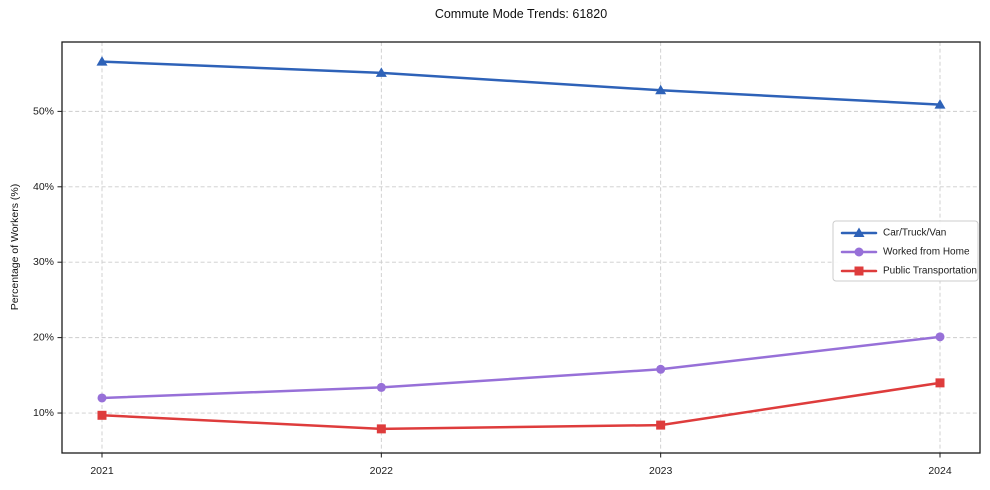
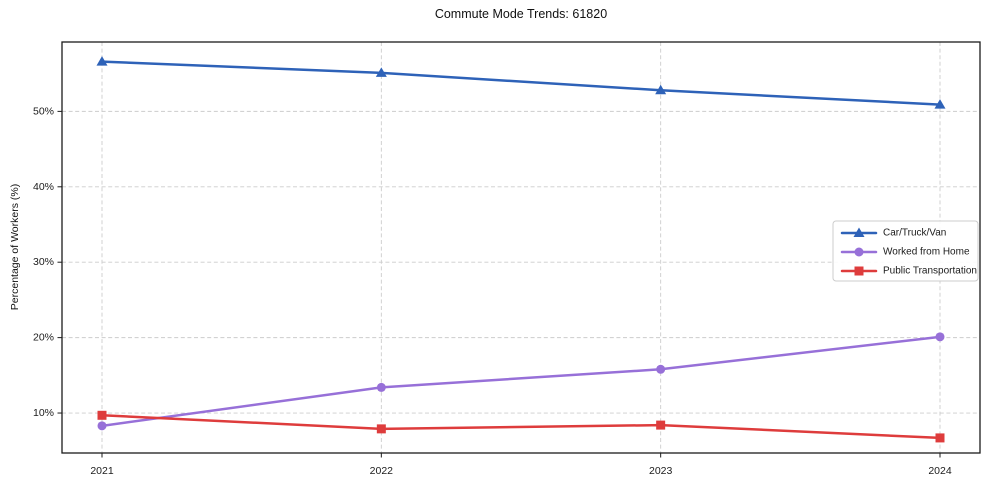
Worked from Home/2021: 12% -> 8%
Public Transportation/2024: 14% -> 7%
